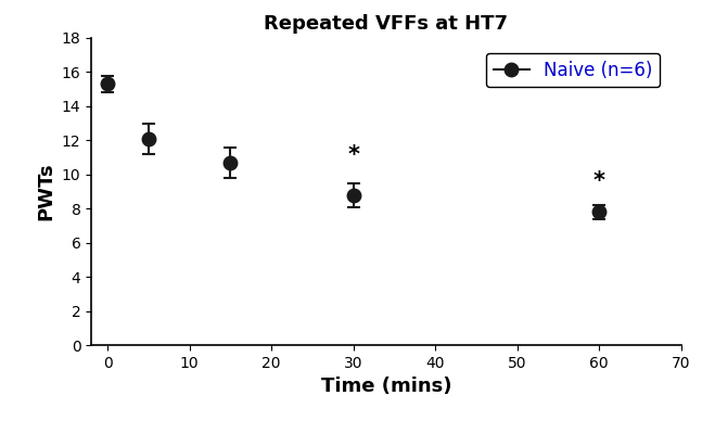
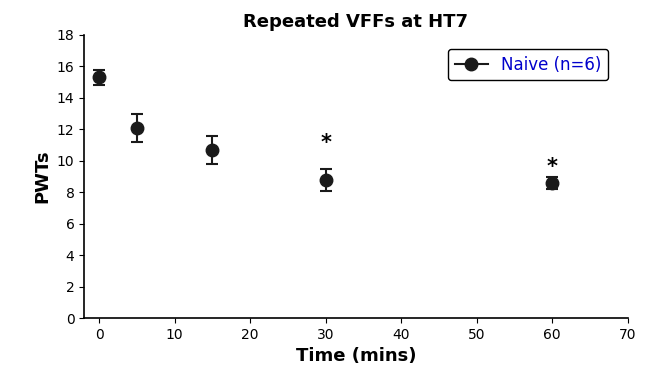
60: 7.8 -> 8.6
